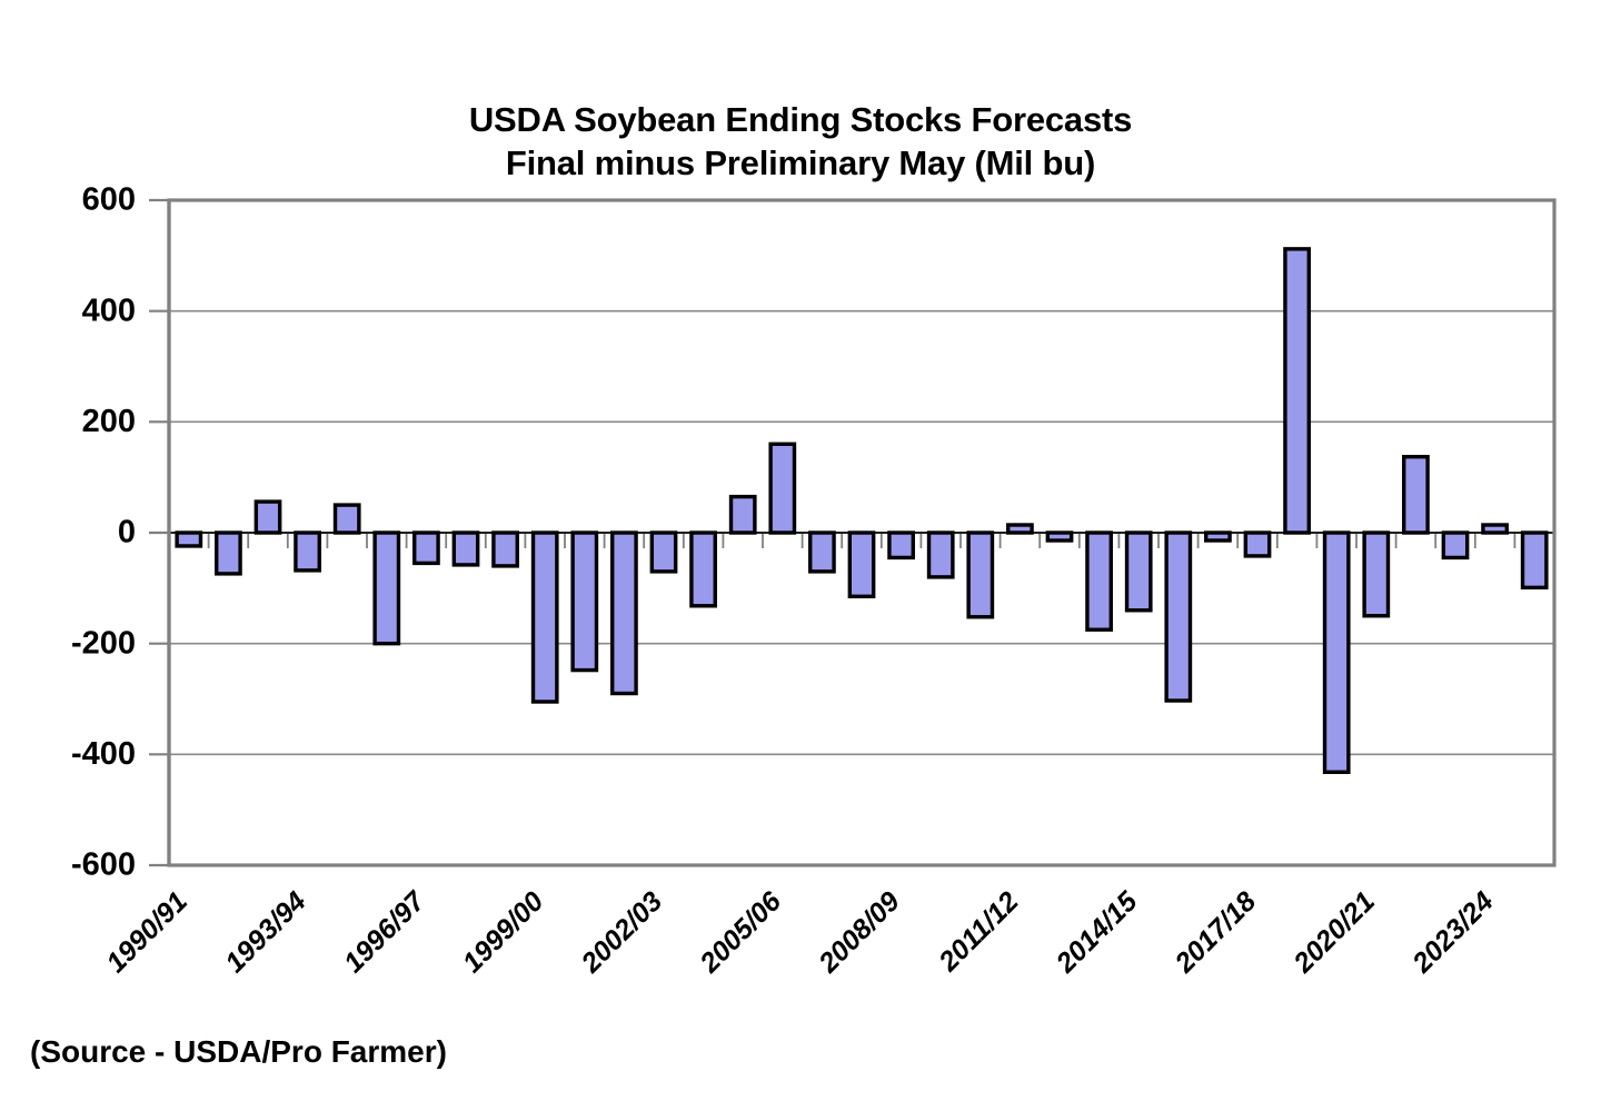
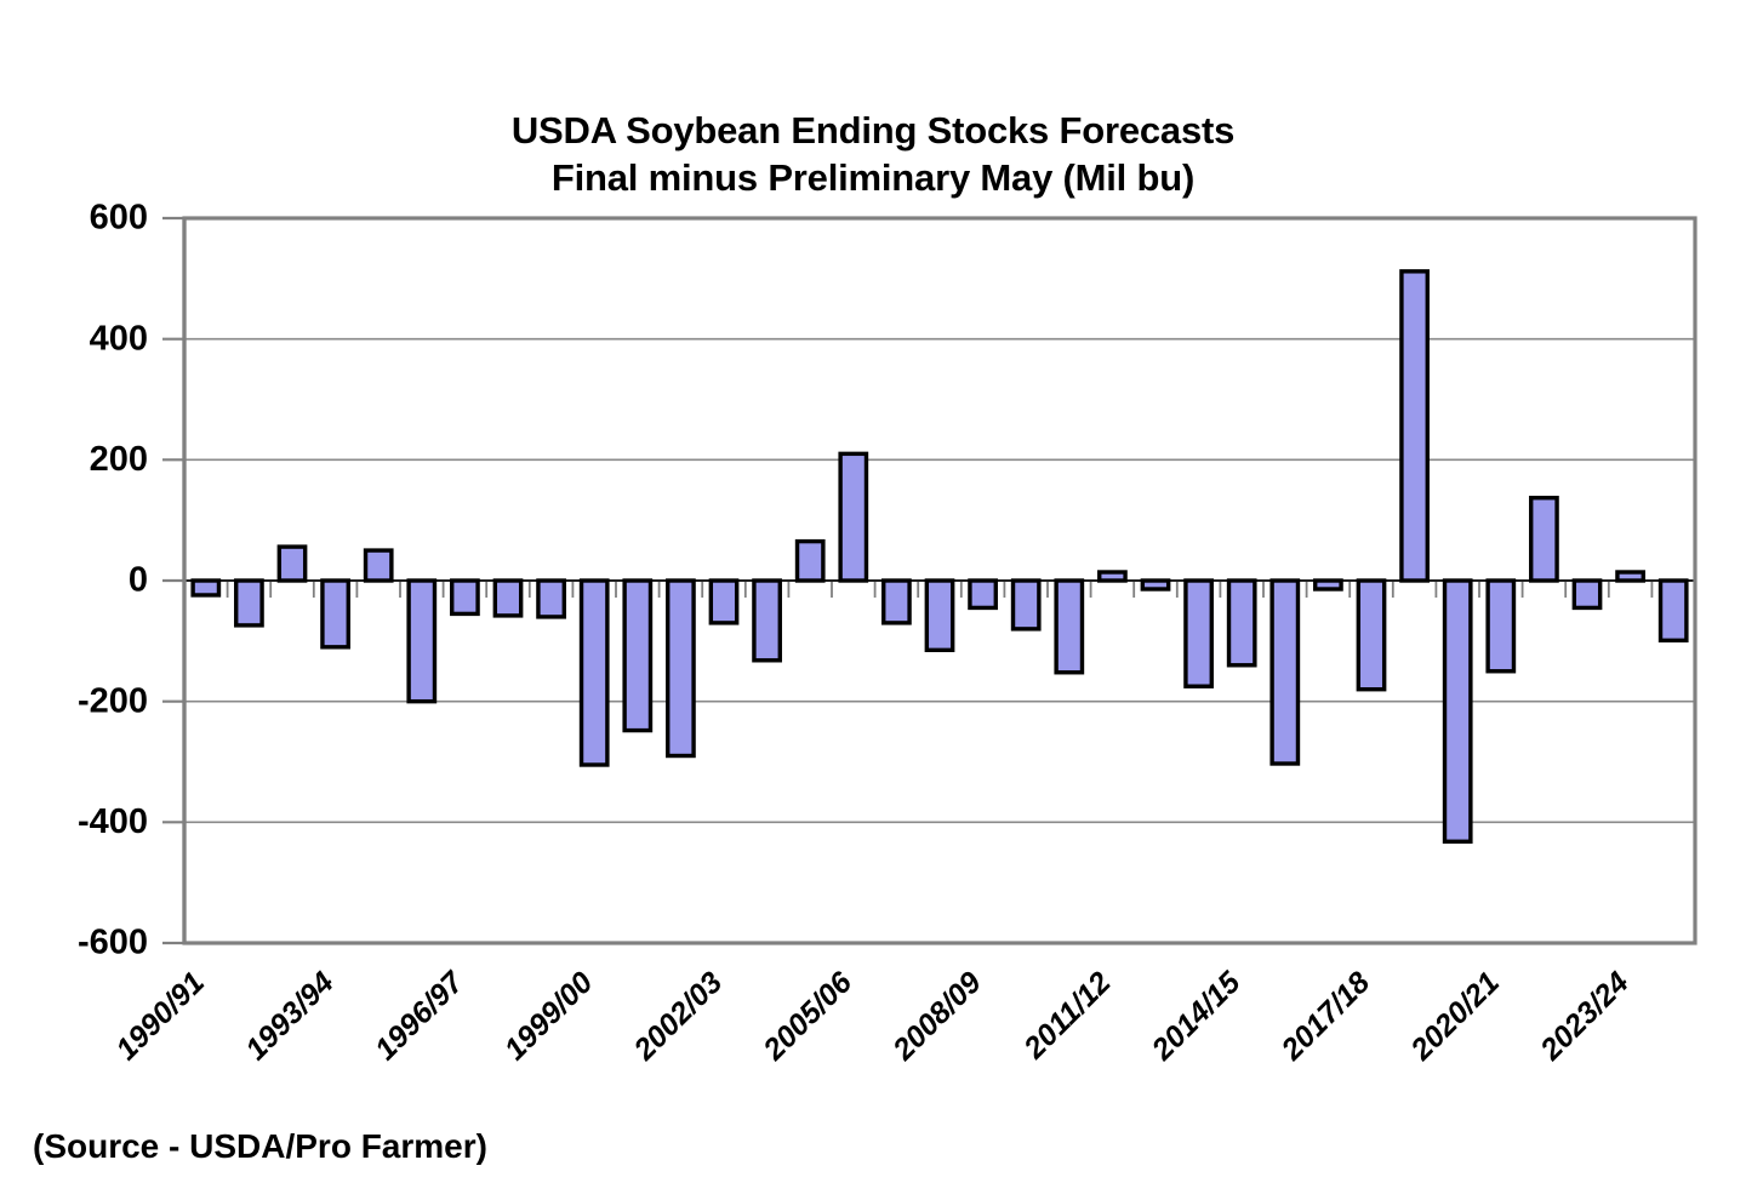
1993/94: -70 -> -110
2005/06: 160 -> 210
2017/18: -40 -> -180
